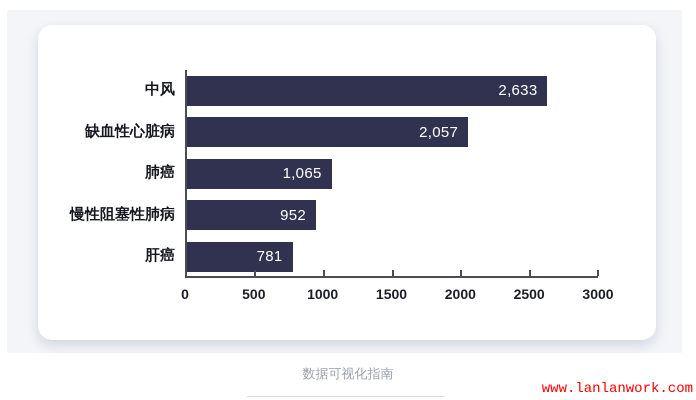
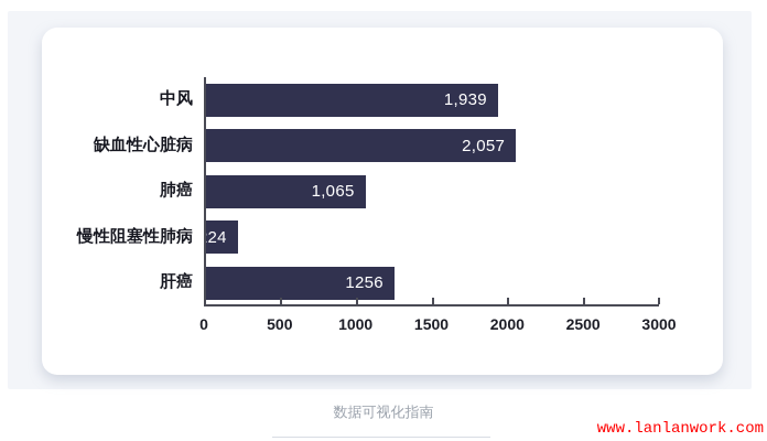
中风: 2,633 -> 1,939
慢性阻塞性肺病: 952 -> 224
肝癌: 781 -> 1256
